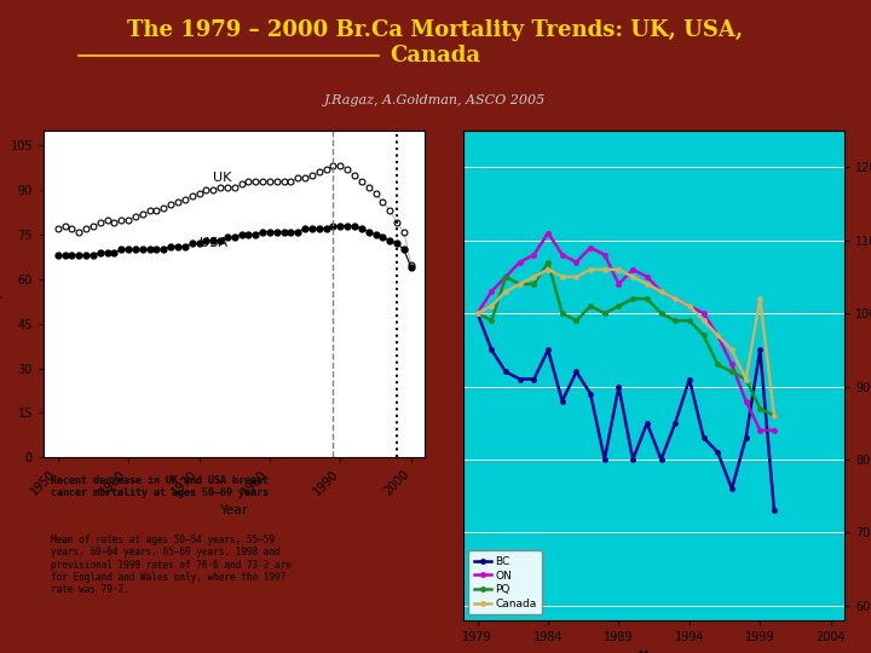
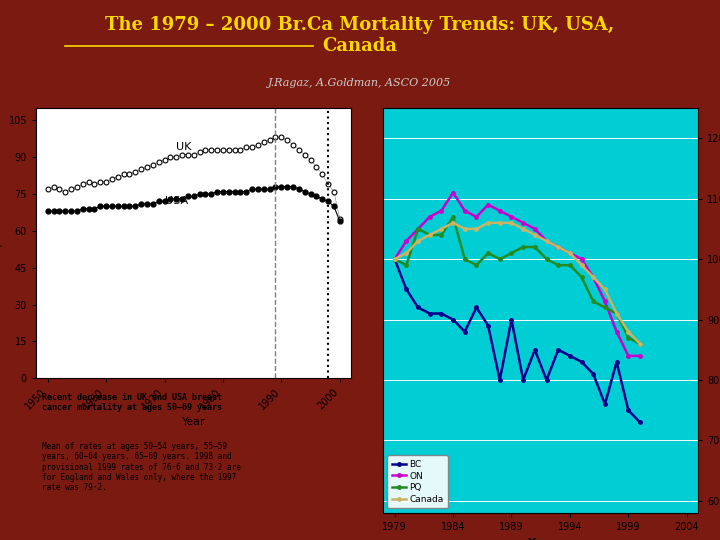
BC/1984: 95 -> 90
ON/1989: 104 -> 107
BC/1994: 91 -> 84
BC/1999: 95 -> 75
Canada/1999: 102 -> 88
